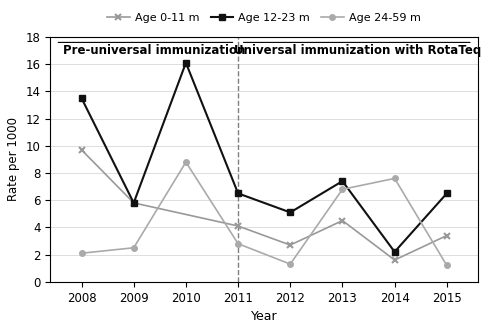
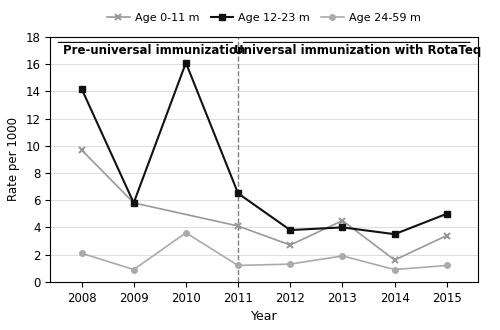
Age 12-23 m/2008: 13.5 -> 14.2
Age 24-59 m/2009: 2.5 -> 0.9
Age 24-59 m/2010: 8.8 -> 3.6
Age 24-59 m/2011: 2.8 -> 1.2
Age 12-23 m/2012: 5.1 -> 3.8
Age 12-23 m/2013: 7.4 -> 4.0
Age 24-59 m/2013: 6.8 -> 1.9
Age 12-23 m/2014: 2.2 -> 3.5
Age 24-59 m/2014: 7.6 -> 0.9
Age 12-23 m/2015: 6.5 -> 5.0
